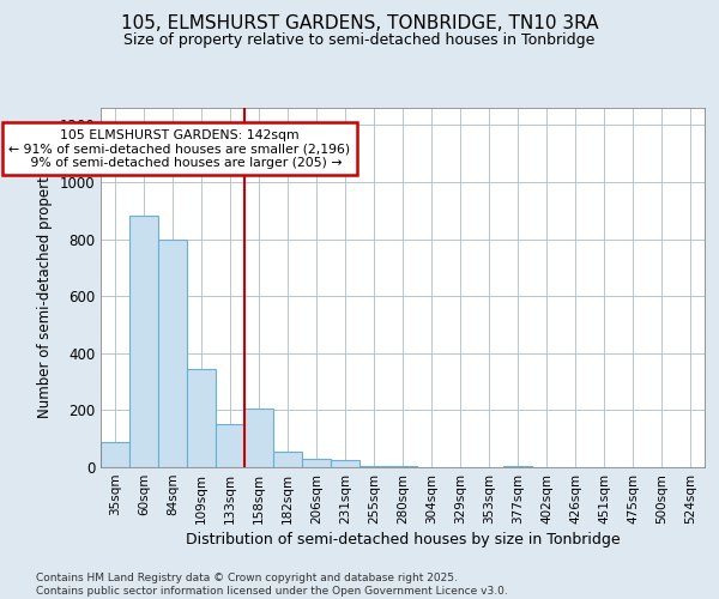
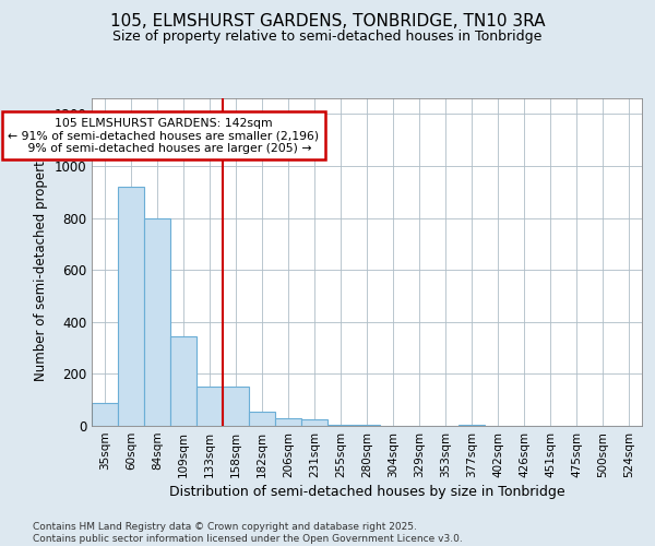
60sqm: 880 -> 920
158sqm: 205 -> 150
